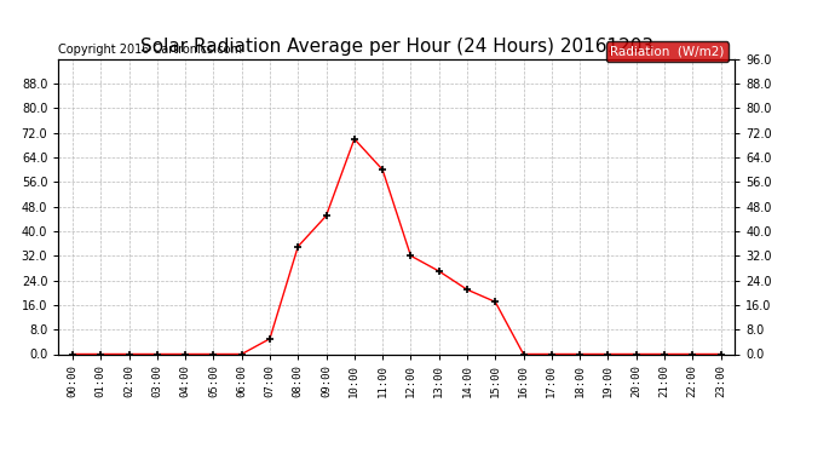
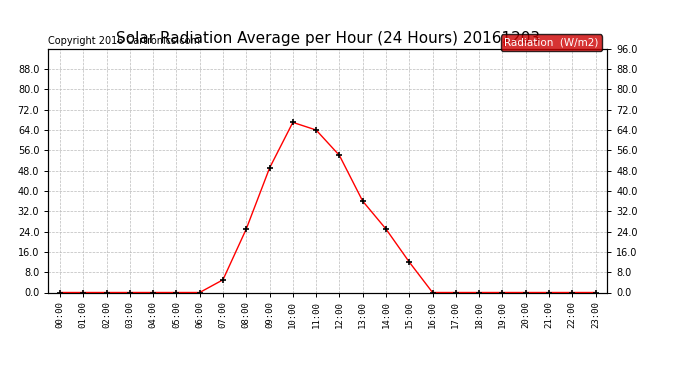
08:00: 35 -> 25
09:00: 45 -> 49
10:00: 70 -> 67
11:00: 60 -> 64
12:00: 32 -> 54
13:00: 27 -> 36
14:00: 21 -> 25
15:00: 17 -> 12
